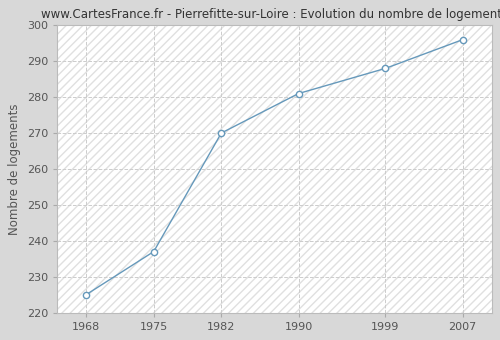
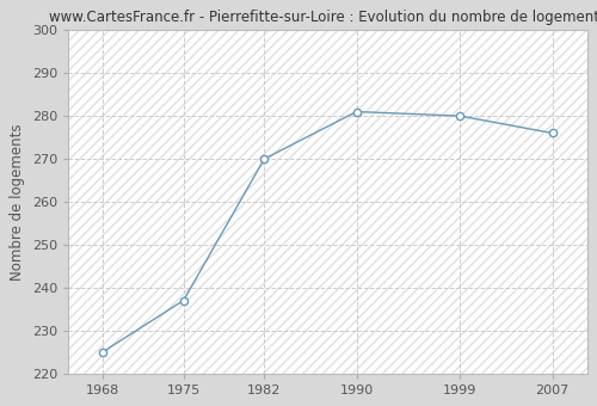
1999: 288 -> 280
2007: 296 -> 276
